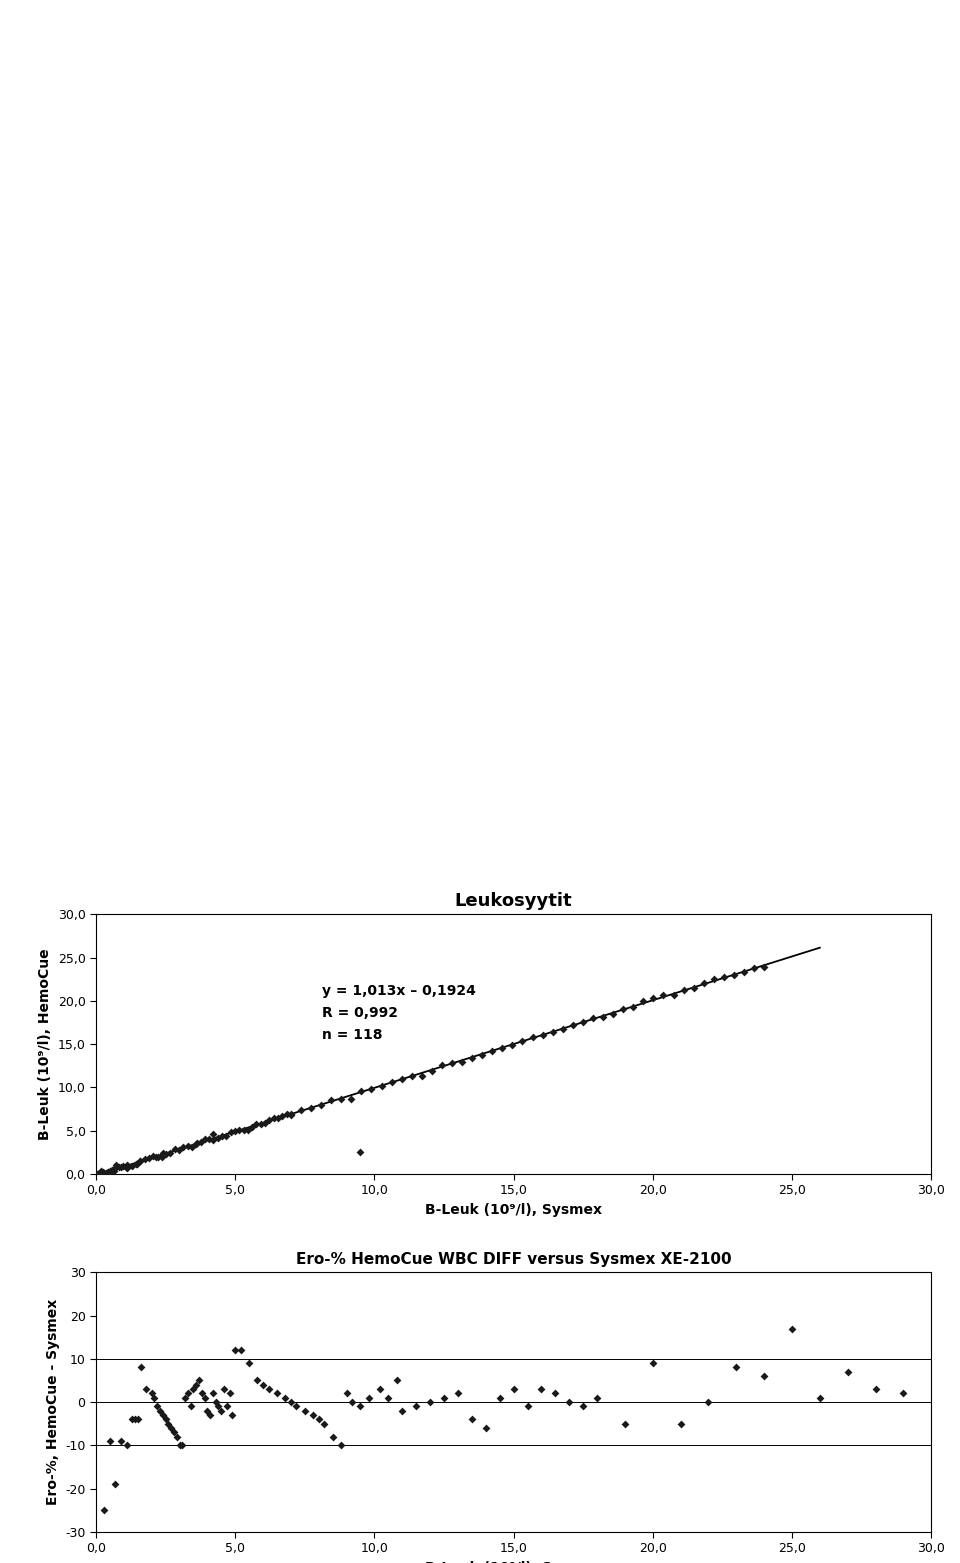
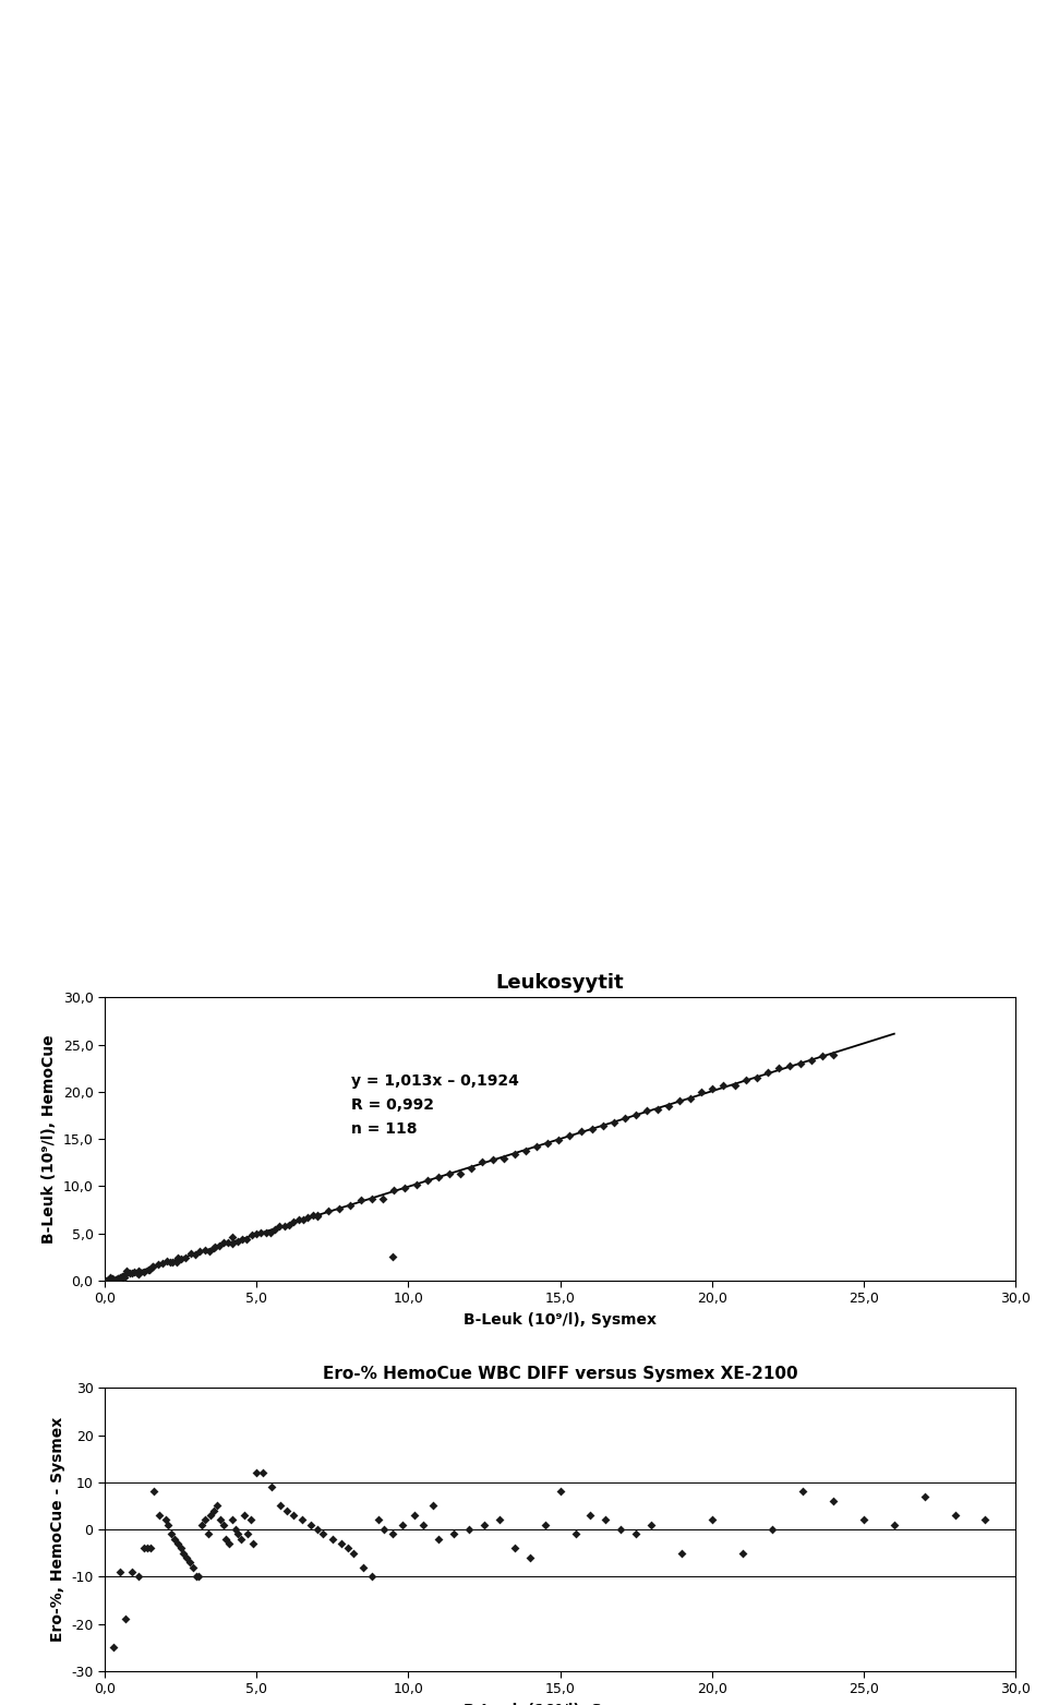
Ero-% HemoCue WBC DIFF versus Sysmex XE-2100/15,0: 3 -> 8
Ero-% HemoCue WBC DIFF versus Sysmex XE-2100/20,0: 9 -> 2
Ero-% HemoCue WBC DIFF versus Sysmex XE-2100/25,0: 17 -> 2
